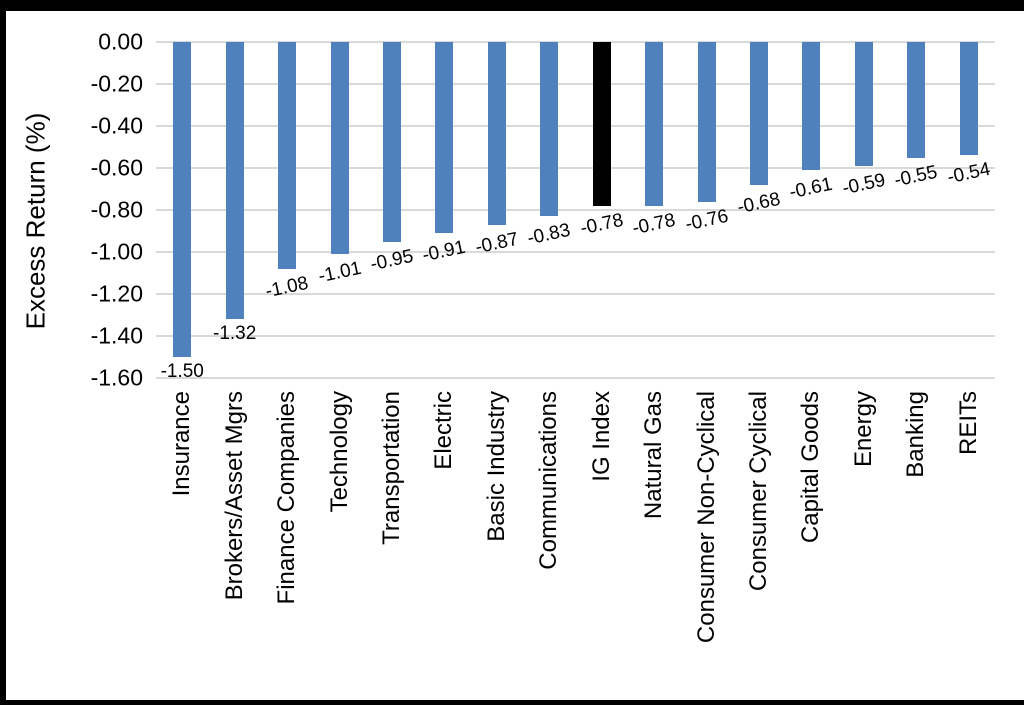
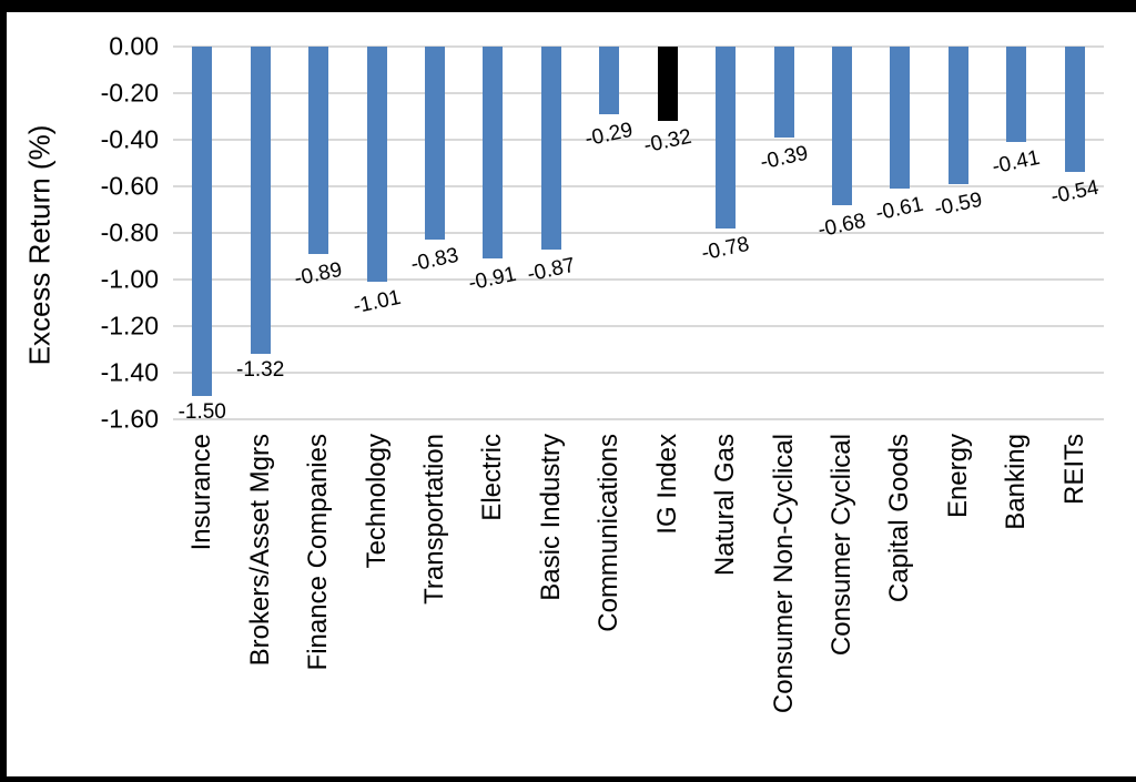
Finance Companies: -1.08 -> -0.89
Transportation: -0.95 -> -0.83
Communications: -0.83 -> -0.29
IG Index: -0.78 -> -0.32
Consumer Non-Cyclical: -0.76 -> -0.39
Banking: -0.55 -> -0.41
